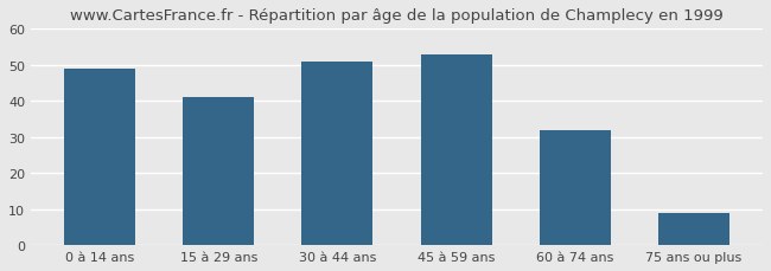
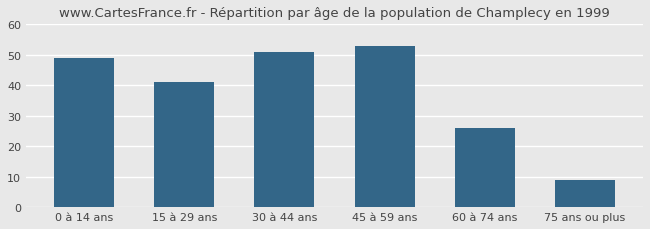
60 à 74 ans: 32 -> 26
